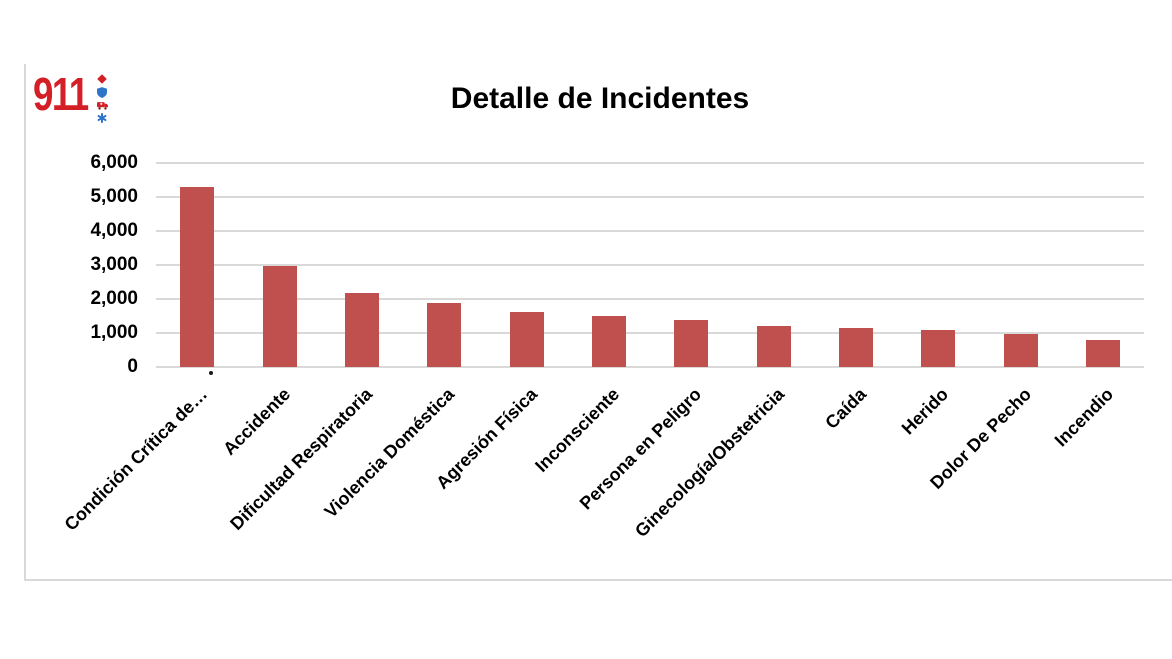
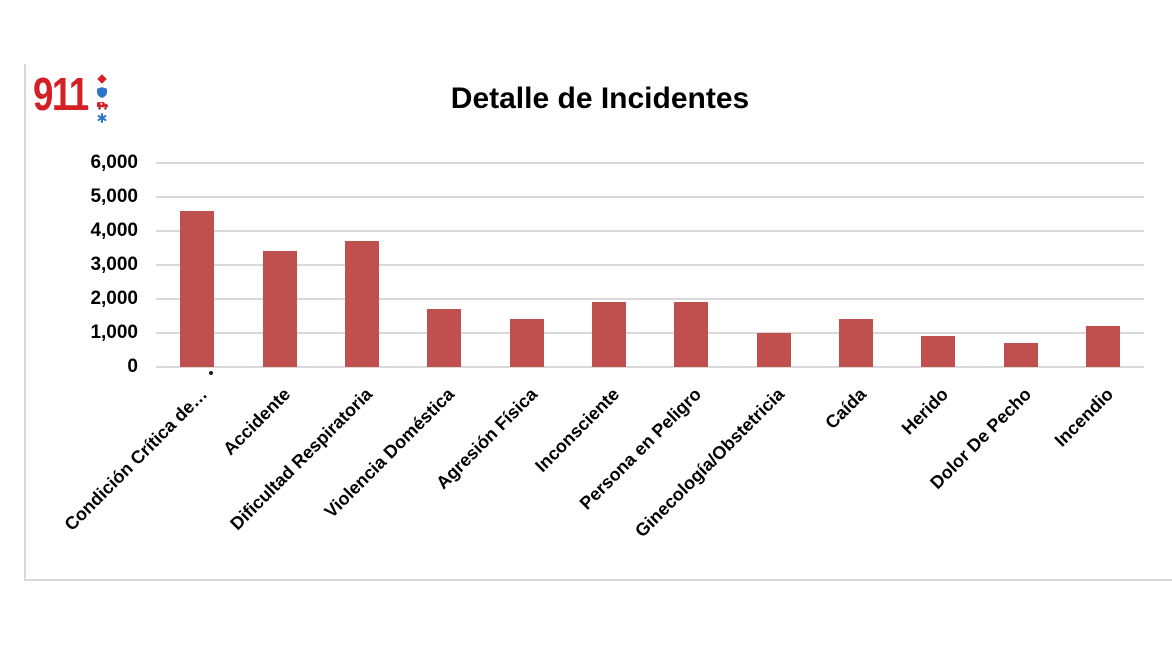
Condición Crítica de…: 5300 -> 4600
Accidente: 3000 -> 3400
Dificultad Respiratoria: 2200 -> 3700
Violencia Doméstica: 1900 -> 1700
Agresión Física: 1600 -> 1400
Inconsciente: 1500 -> 1900
Persona en Peligro: 1400 -> 1900
Ginecología/Obstetricia: 1200 -> 1000
Caída: 1100 -> 1400
Herido: 1100 -> 900
Dolor De Pecho: 1000 -> 700
Incendio: 800 -> 1200
